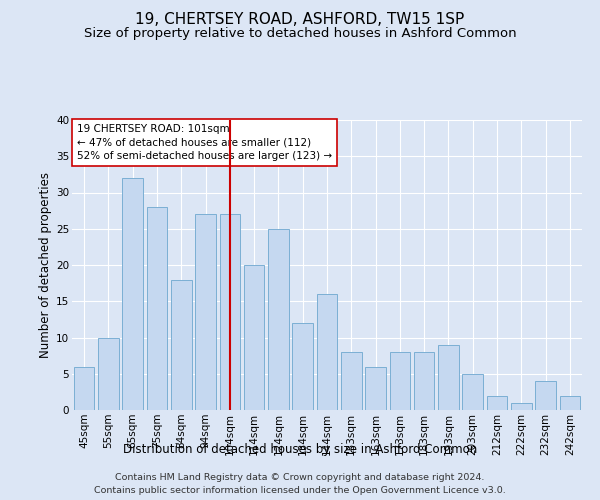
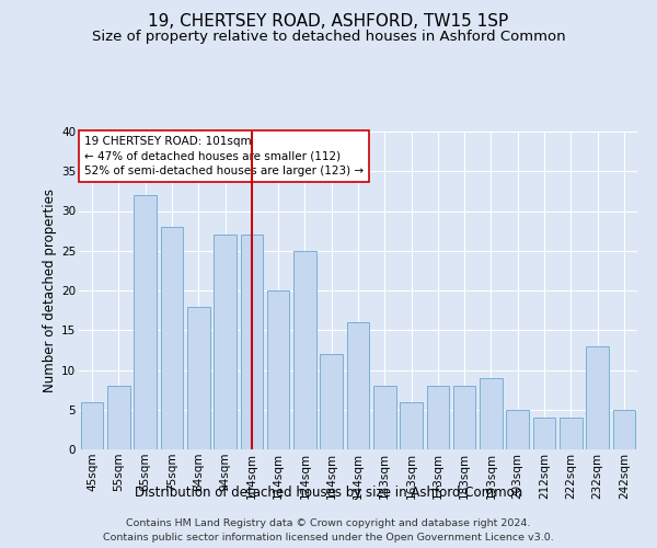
55sqm: 10 -> 8
212sqm: 2 -> 4
222sqm: 1 -> 4
232sqm: 4 -> 13
242sqm: 2 -> 5
